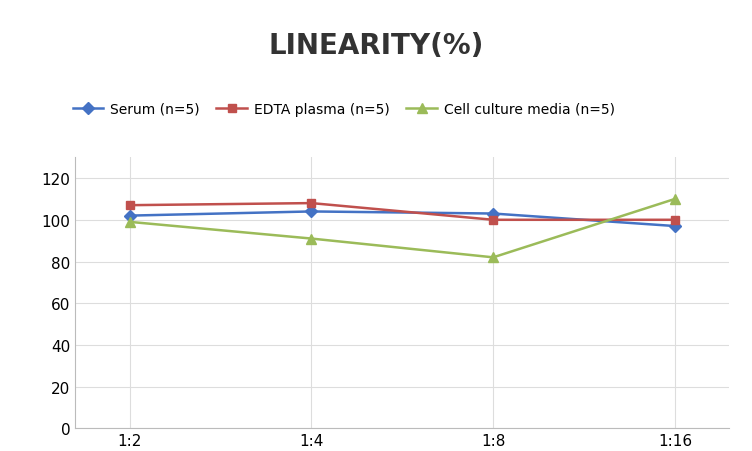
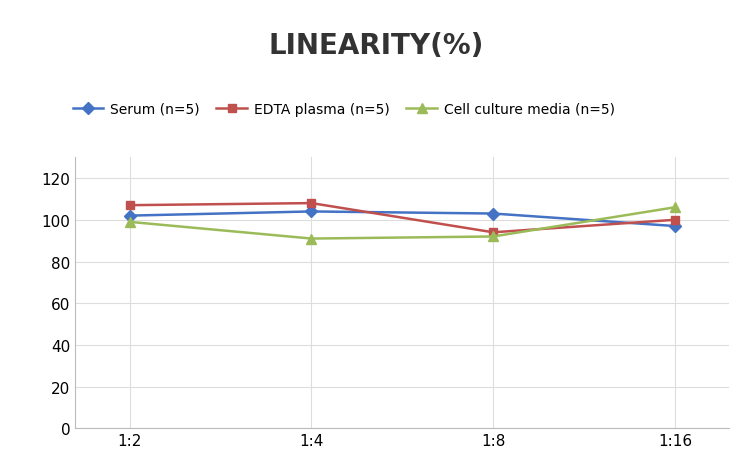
EDTA plasma (n=5)/1:8: 100 -> 94
Cell culture media (n=5)/1:8: 82 -> 92
Cell culture media (n=5)/1:16: 110 -> 106
